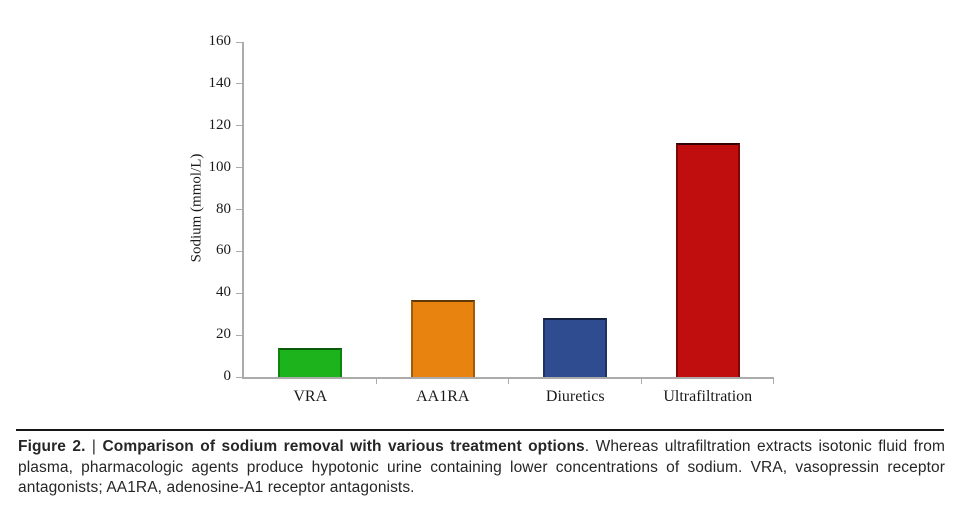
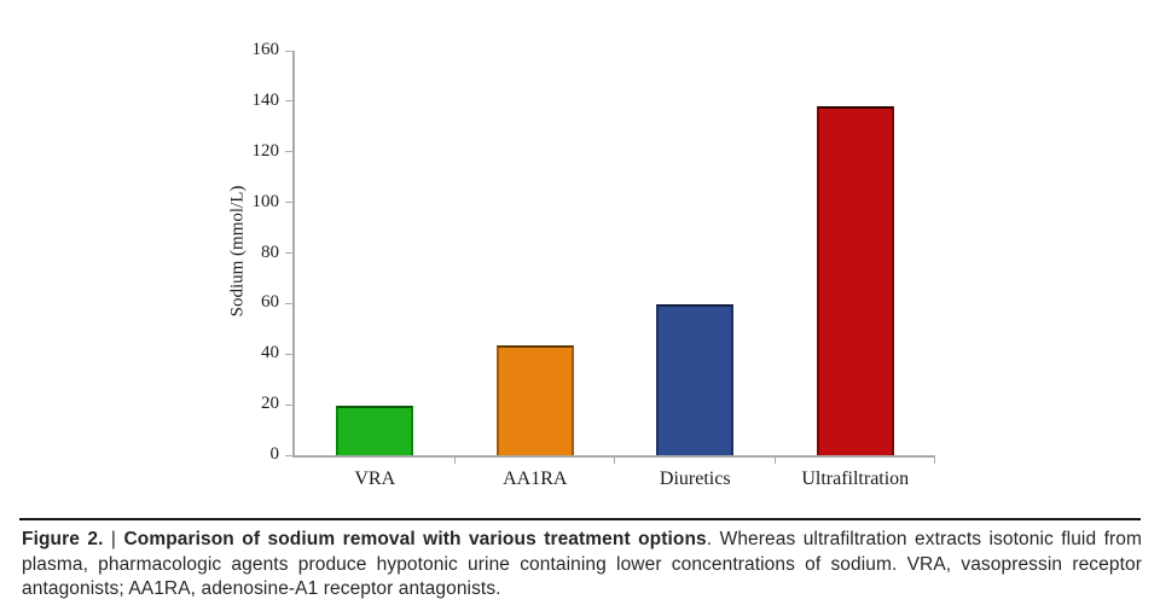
VRA: 14 -> 20
AA1RA: 37 -> 44
Diuretics: 28 -> 60
Ultrafiltration: 112 -> 138
